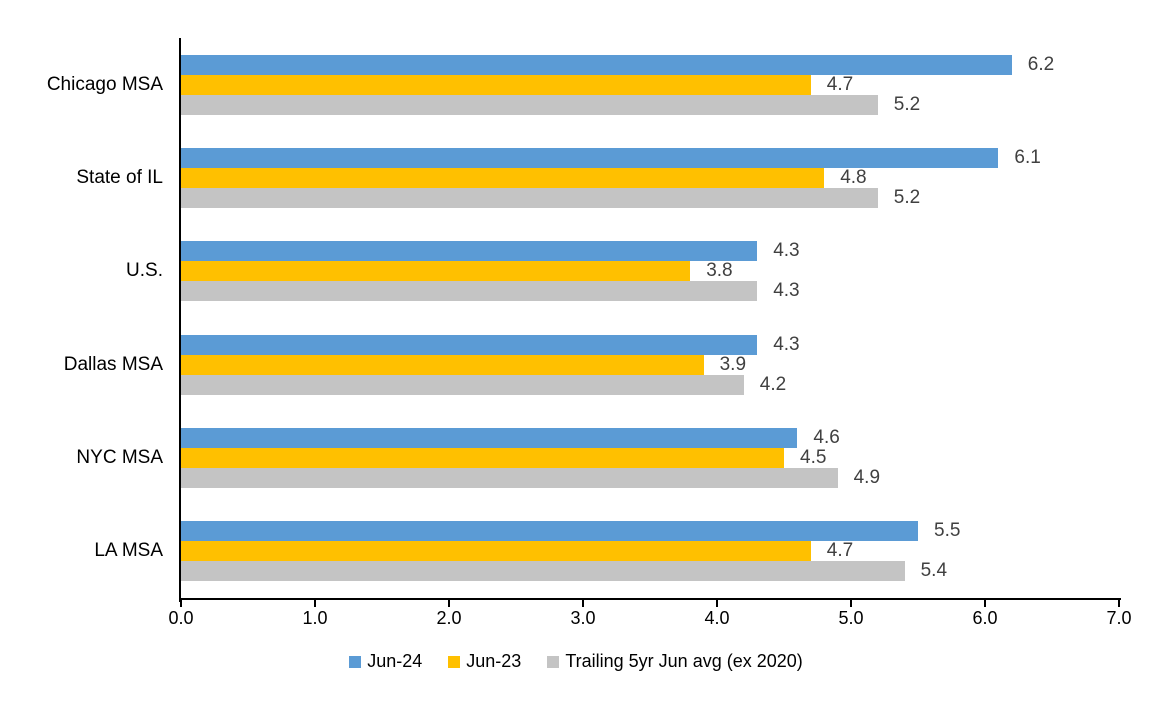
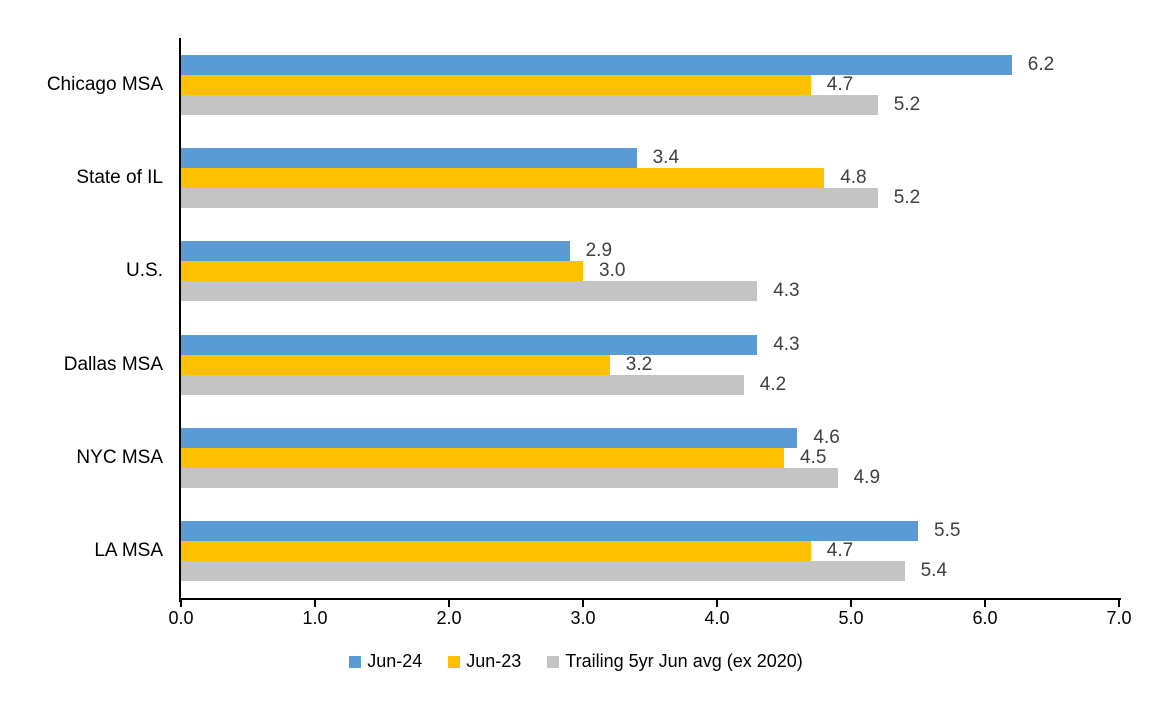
Jun-24/State of IL: 6.1 -> 3.4
Jun-24/U.S.: 4.3 -> 2.9
Jun-23/U.S.: 3.8 -> 3.0
Jun-23/Dallas MSA: 3.9 -> 3.2
